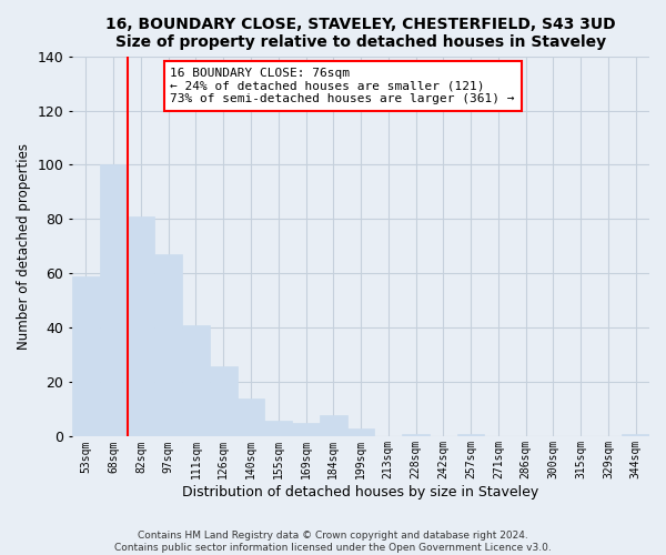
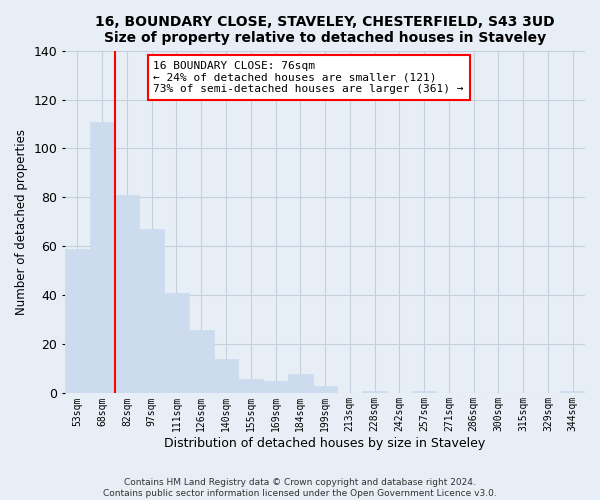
68sqm: 100 -> 111
